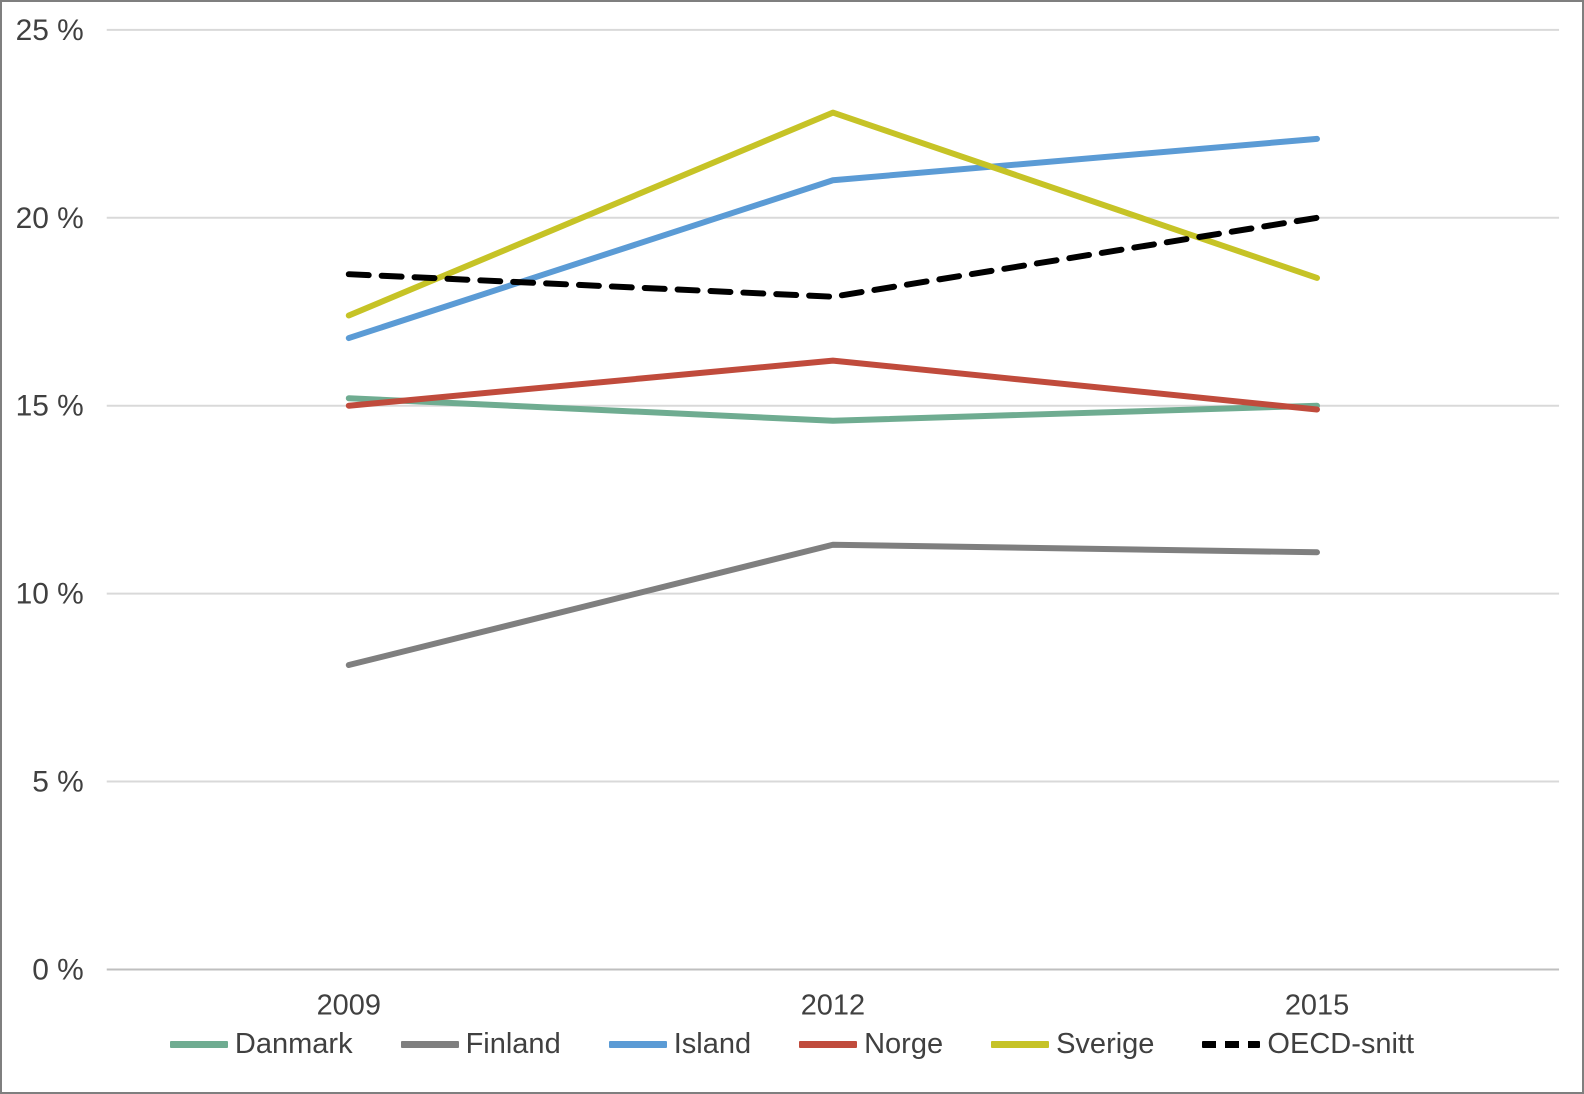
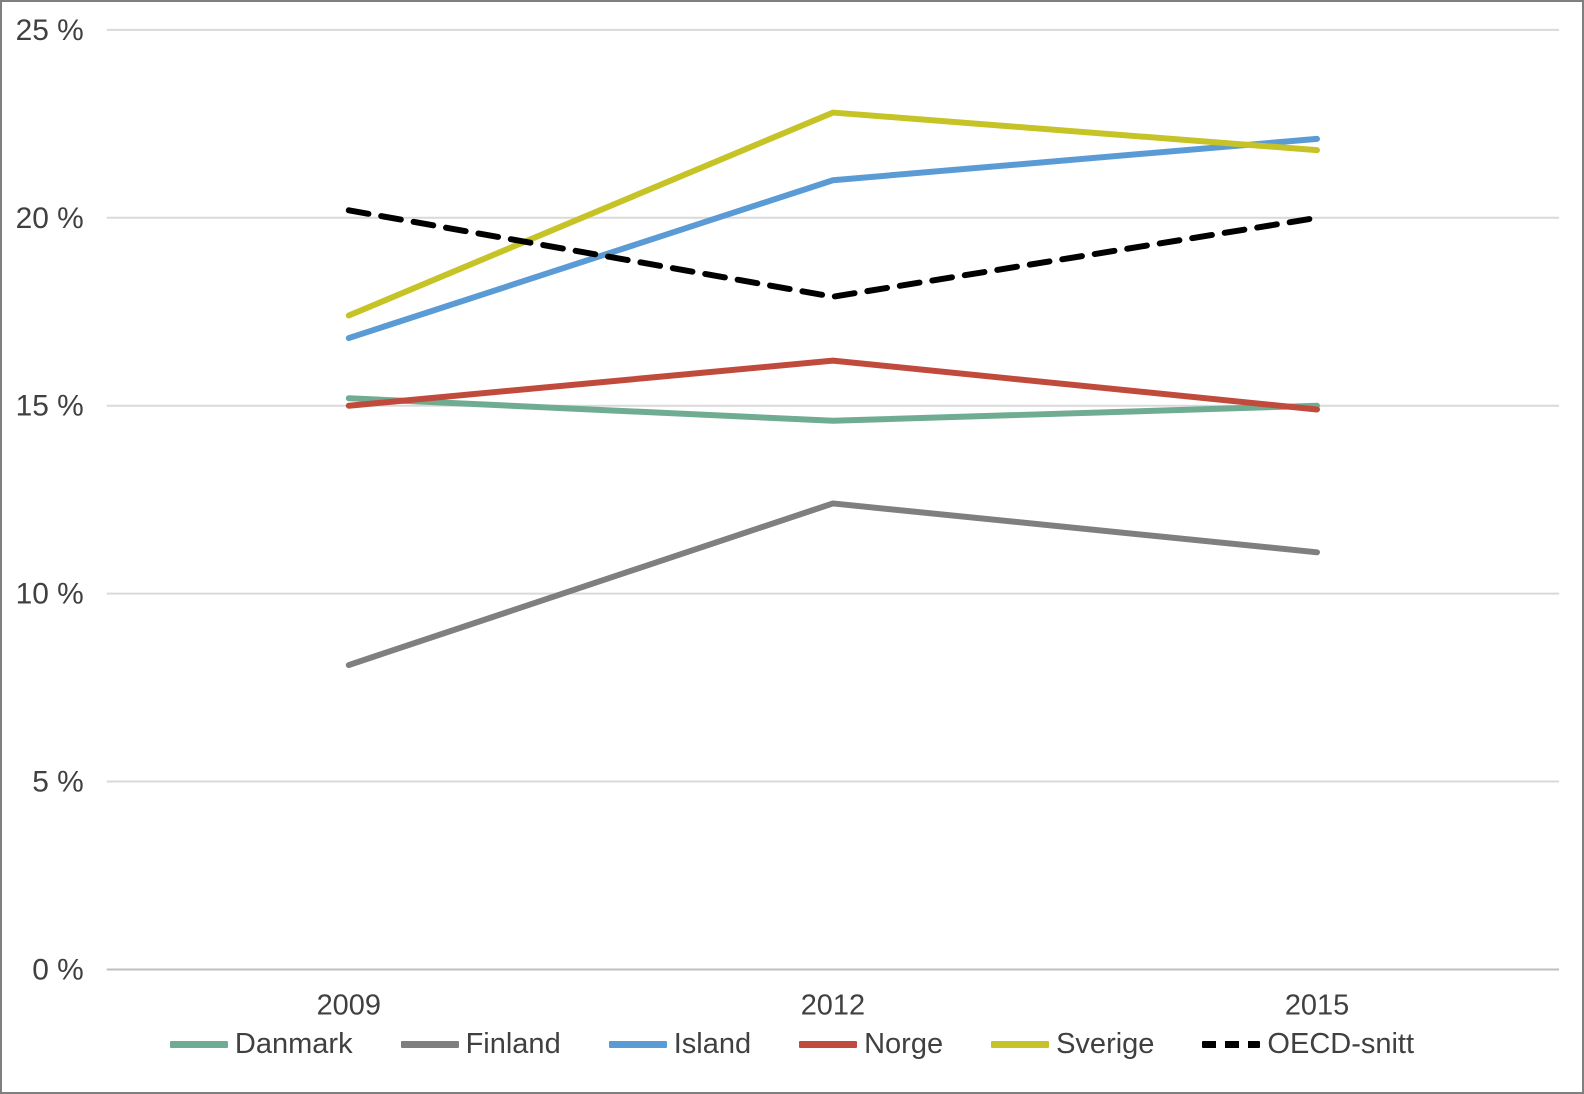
OECD-snitt/2009: 18.5% -> 20.2%
Finland/2012: 11.3% -> 12.4%
Sverige/2015: 18.4% -> 21.8%
